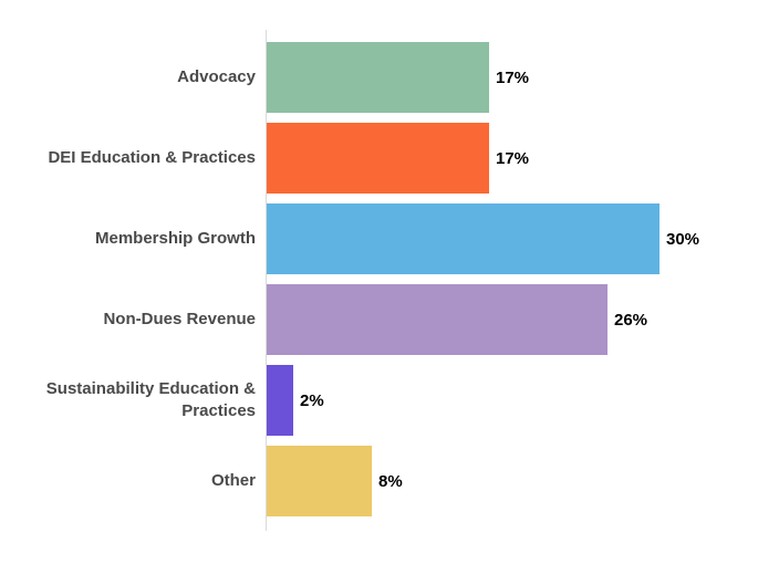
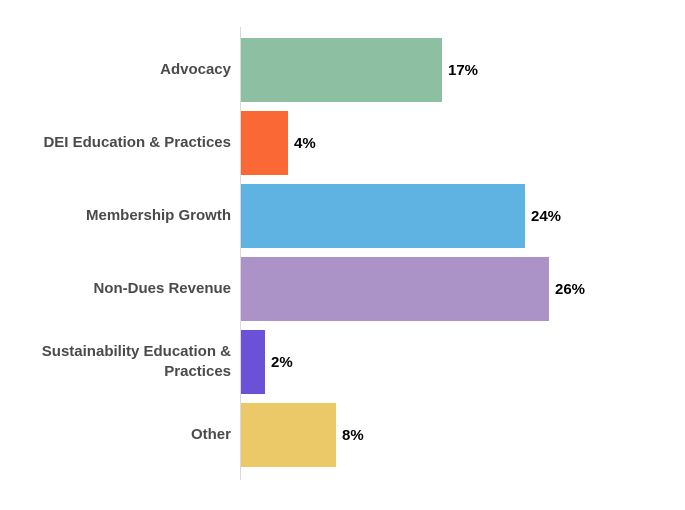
DEI Education & Practices: 17% -> 4%
Membership Growth: 30% -> 24%
